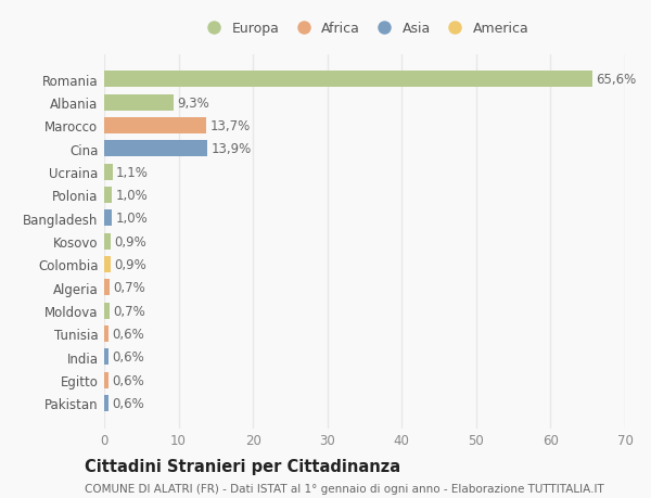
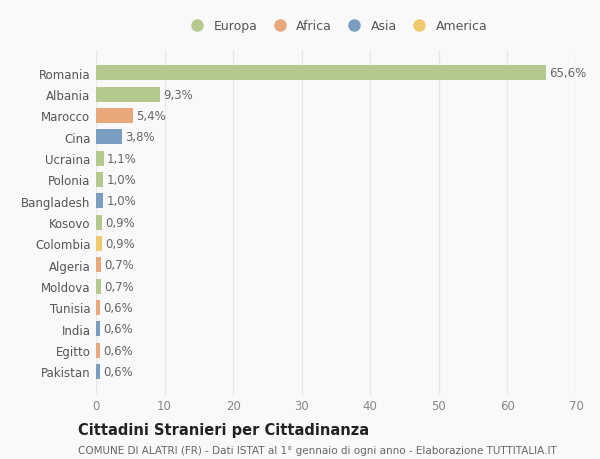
Marocco: 13,7% -> 5,4%
Cina: 13,9% -> 3,8%
